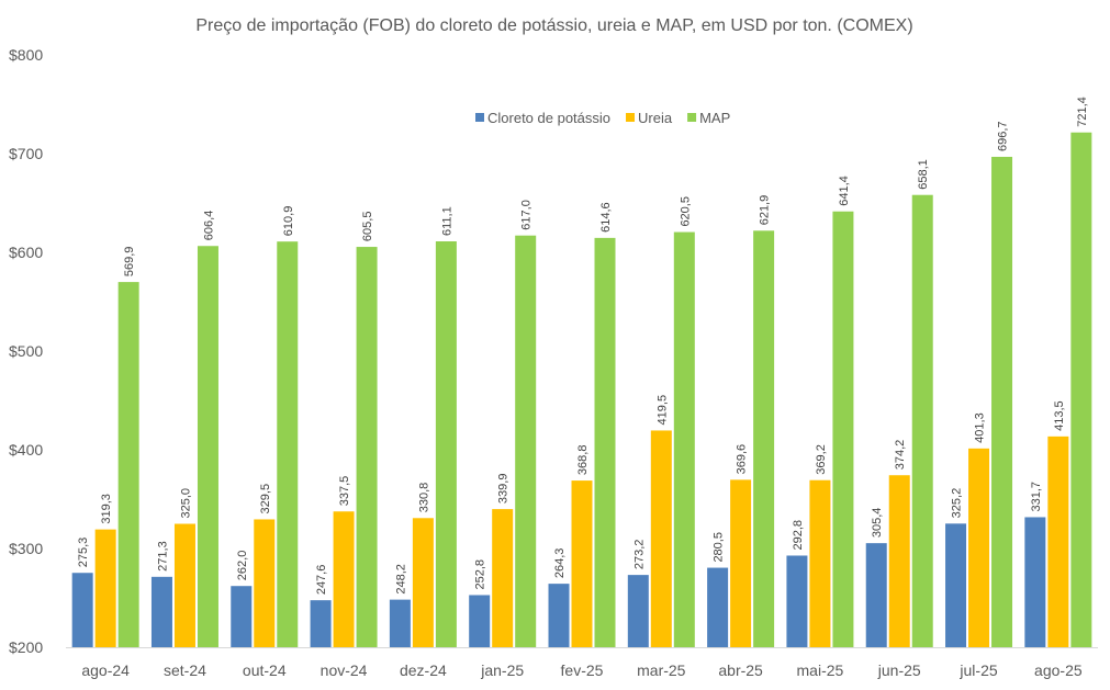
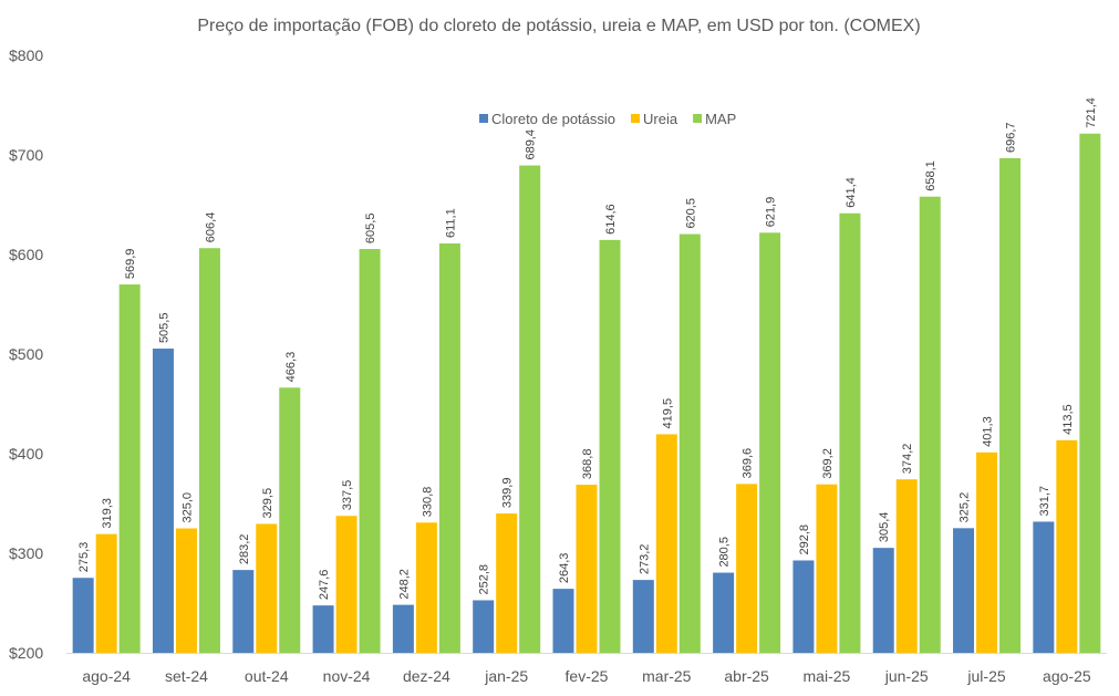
Cloreto de potássio/set-24: 271,3 -> 505,5
Cloreto de potássio/out-24: 262,0 -> 283,2
MAP/out-24: 610,9 -> 466,3
MAP/jan-25: 617,0 -> 689,4
